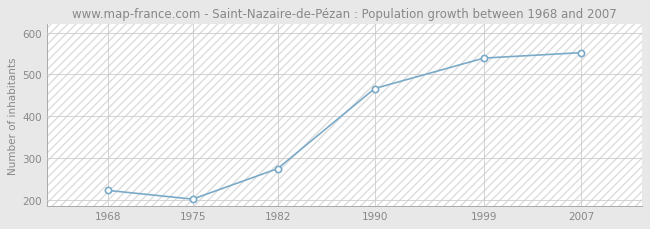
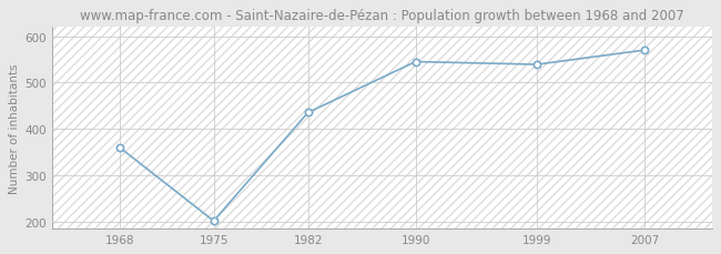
1968: 222 -> 360
1982: 274 -> 435
1990: 466 -> 545
2007: 552 -> 570
